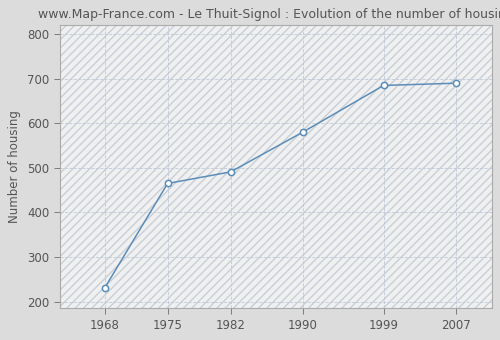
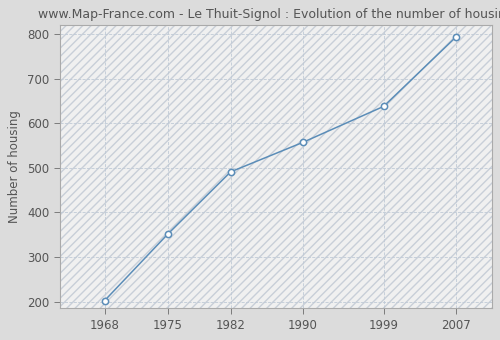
1968: 230 -> 202
1975: 465 -> 351
1990: 580 -> 557
1999: 685 -> 638
2007: 690 -> 793
